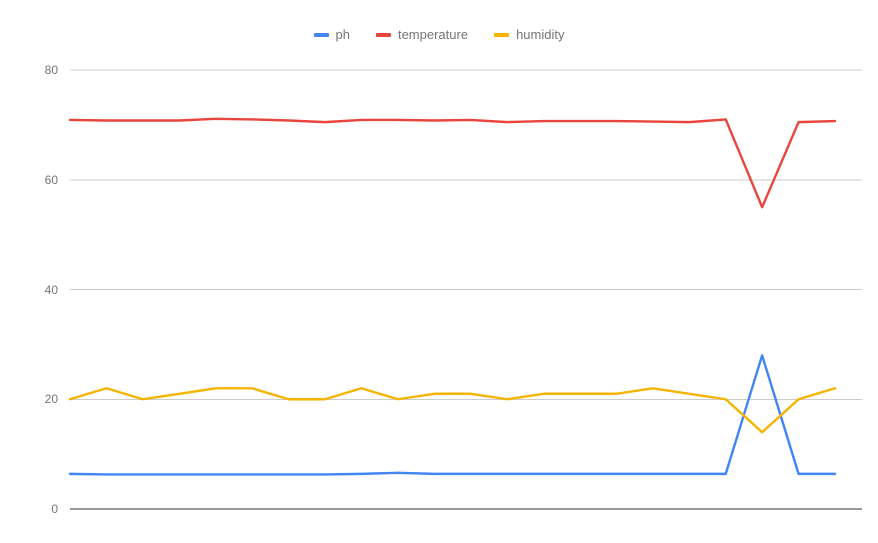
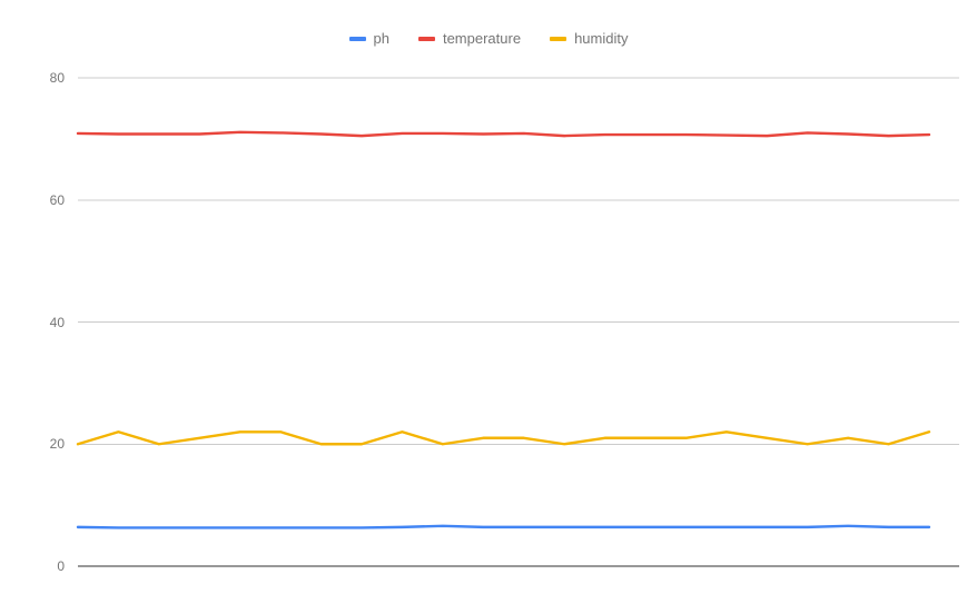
ph/20: 28 -> 7
temperature/20: 55 -> 71
humidity/20: 14 -> 21
